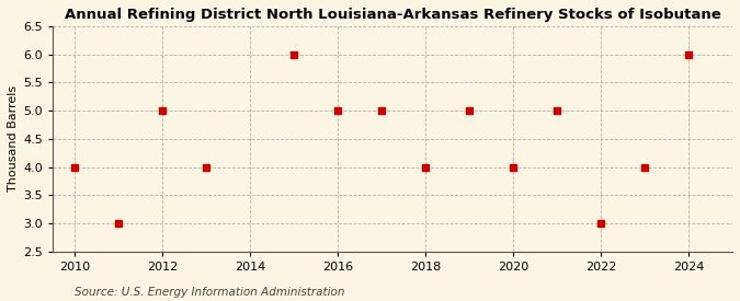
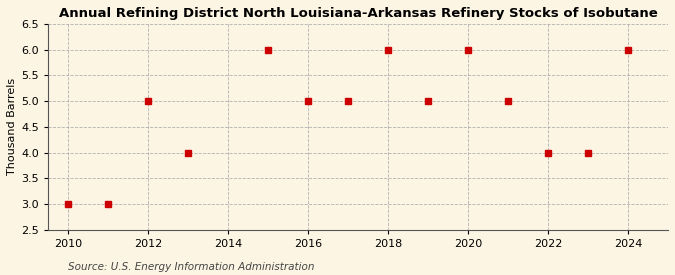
2010: 4 -> 3
2018: 4 -> 6
2020: 4 -> 6
2022: 3 -> 4
